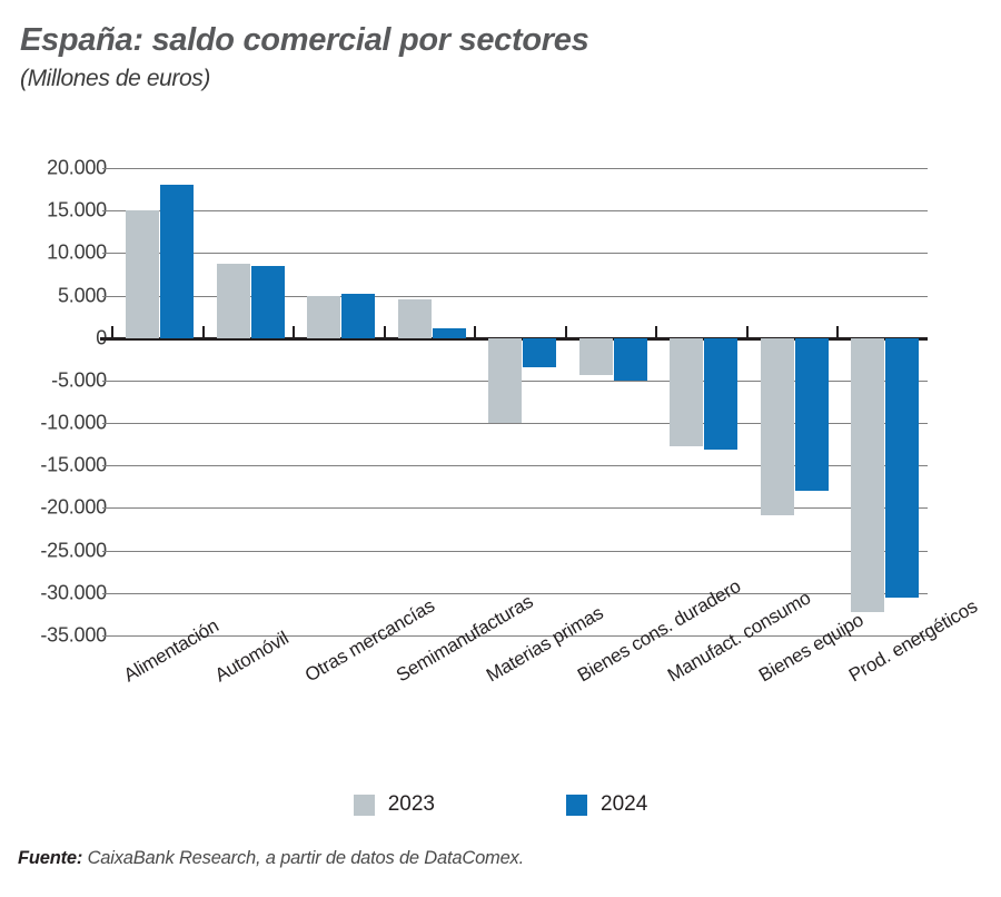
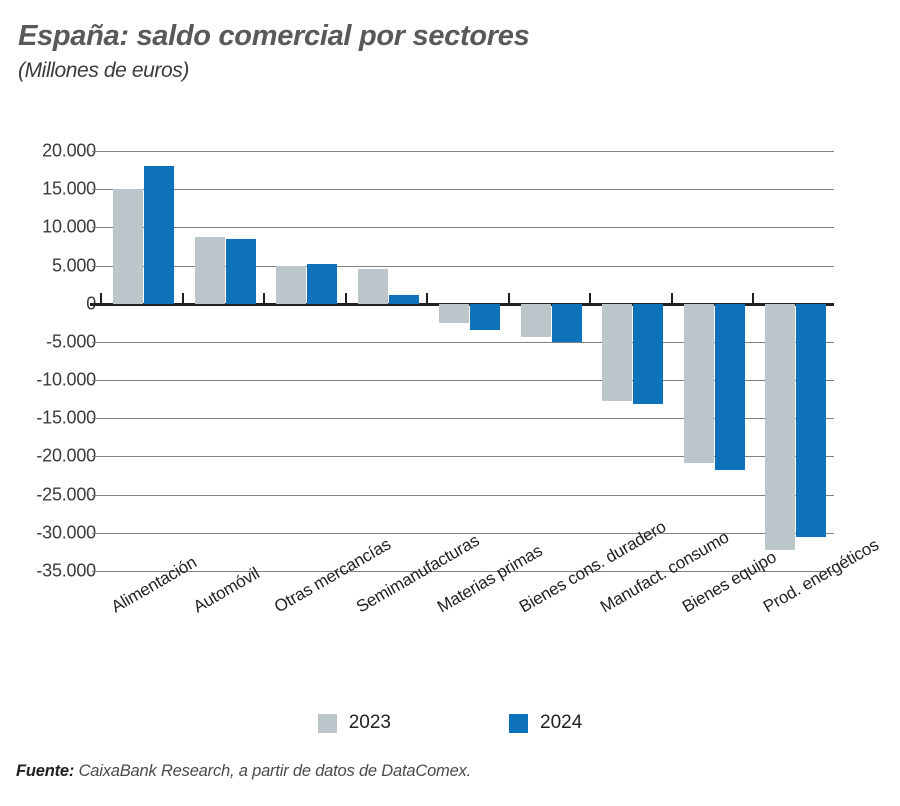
2023/Materias primas: -10000 -> -2000
2024/Bienes equipo: -18000 -> -22000
